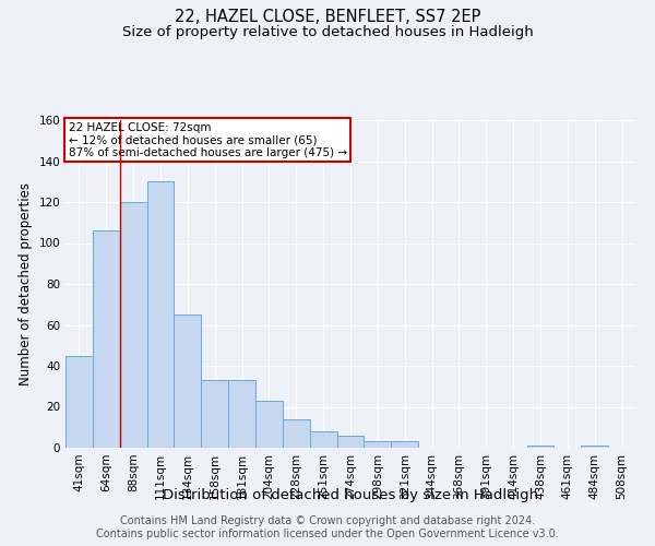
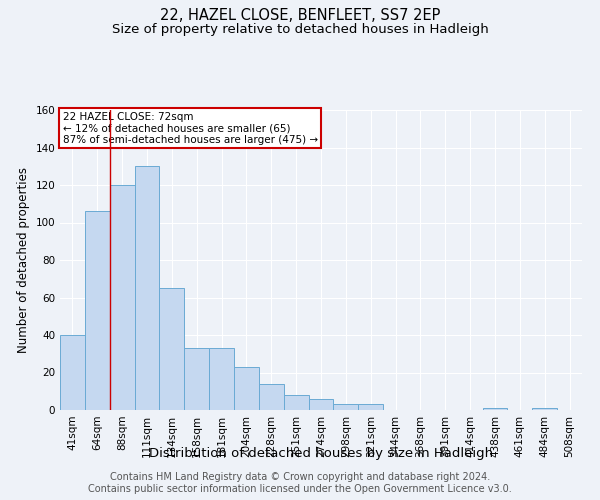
41sqm: 45 -> 40
